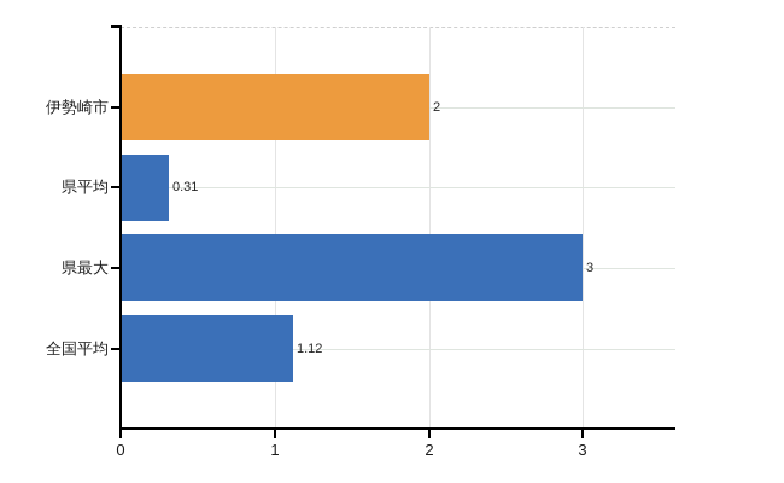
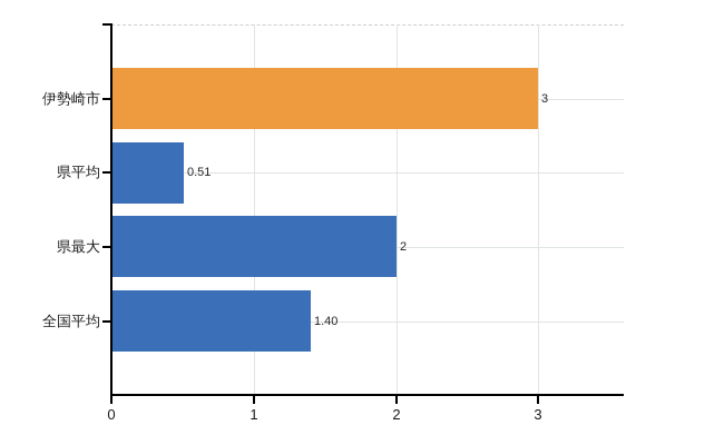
伊勢崎市: 2 -> 3
県平均: 0.31 -> 0.51
県最大: 3 -> 2
全国平均: 1.12 -> 1.40
